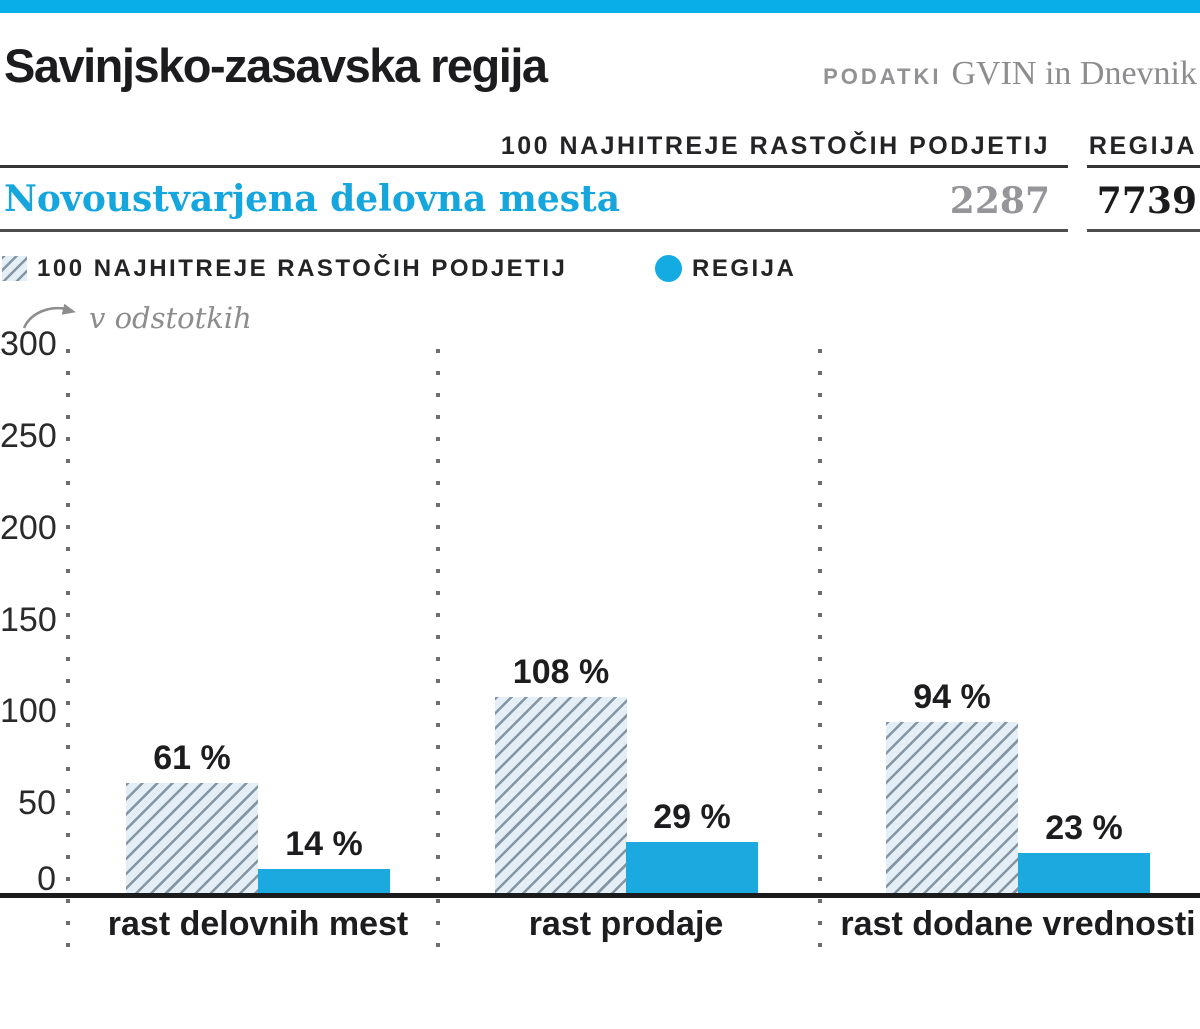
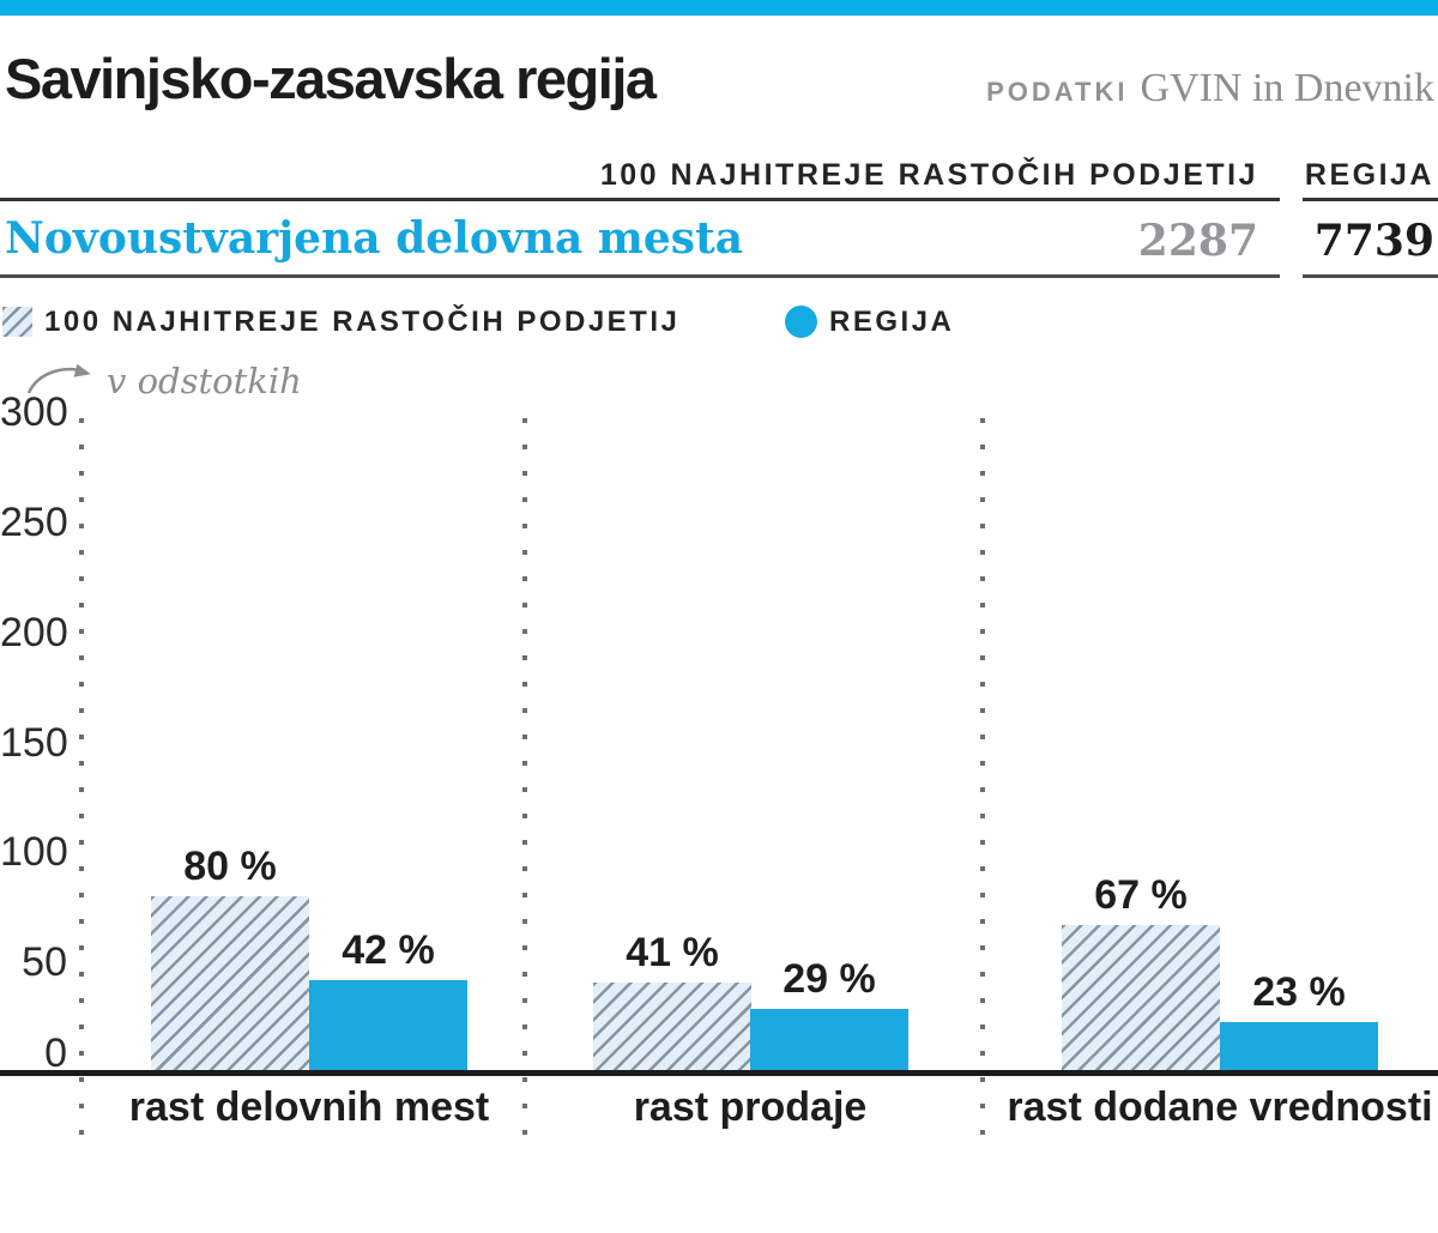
100 NAJHITREJE RASTOČIH PODJETIJ/rast delovnih mest: 61 -> 80
REGIJA/rast delovnih mest: 14 -> 42
100 NAJHITREJE RASTOČIH PODJETIJ/rast prodaje: 108 -> 41
100 NAJHITREJE RASTOČIH PODJETIJ/rast dodane vrednosti: 94 -> 67
